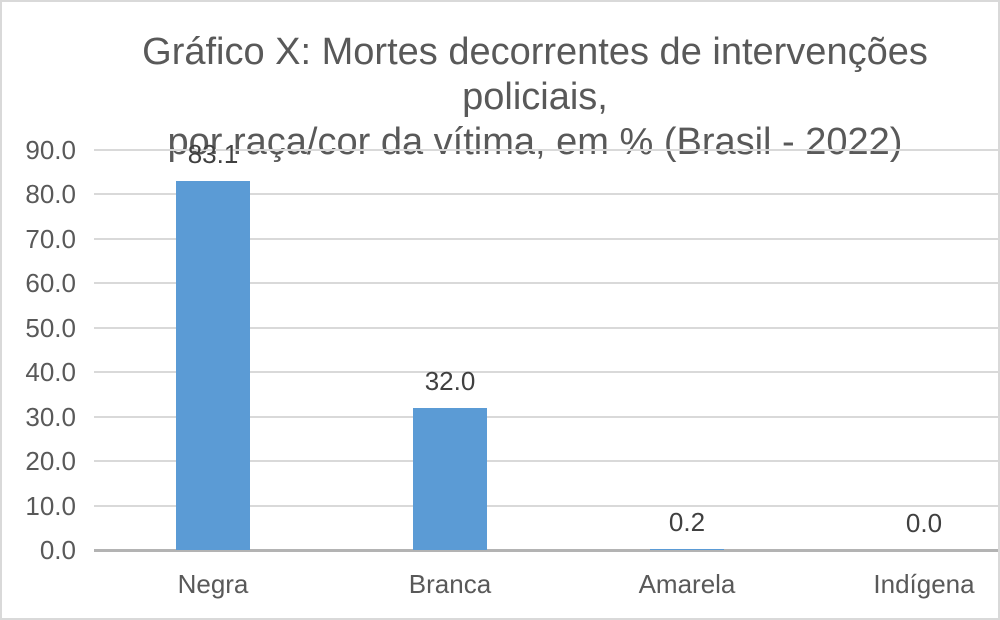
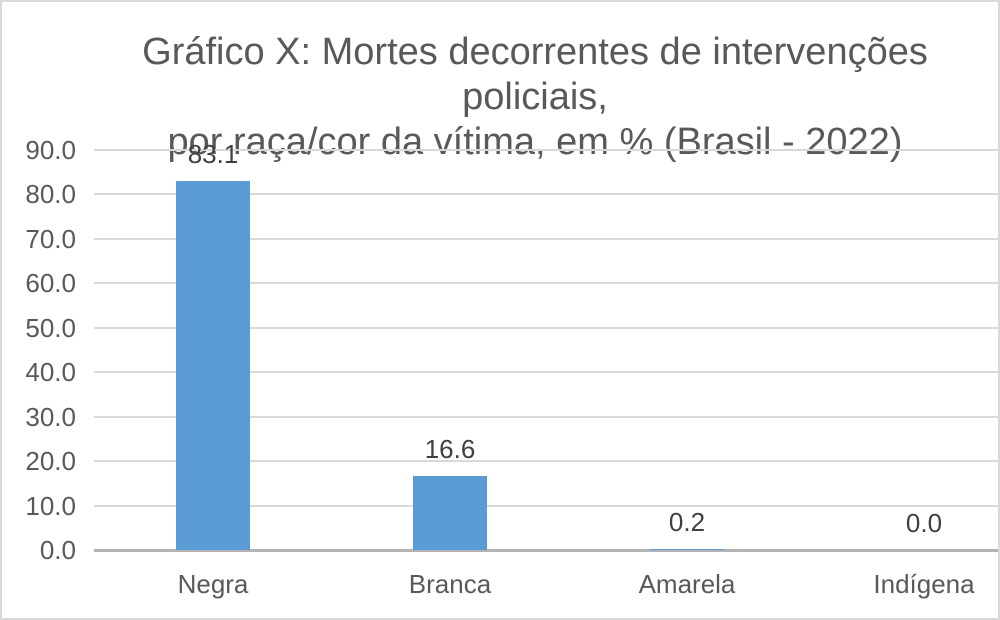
Branca: 32.0 -> 16.6
